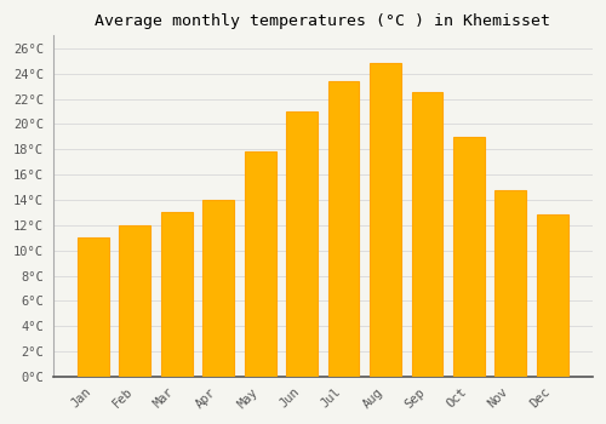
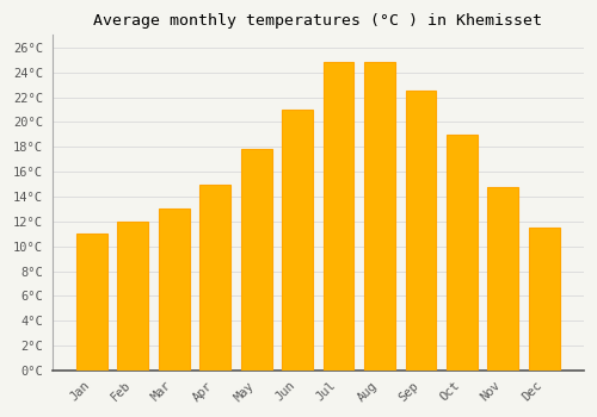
Apr: 14.0°C -> 15.0°C
Jul: 23.4°C -> 24.8°C
Dec: 12.8°C -> 11.5°C
